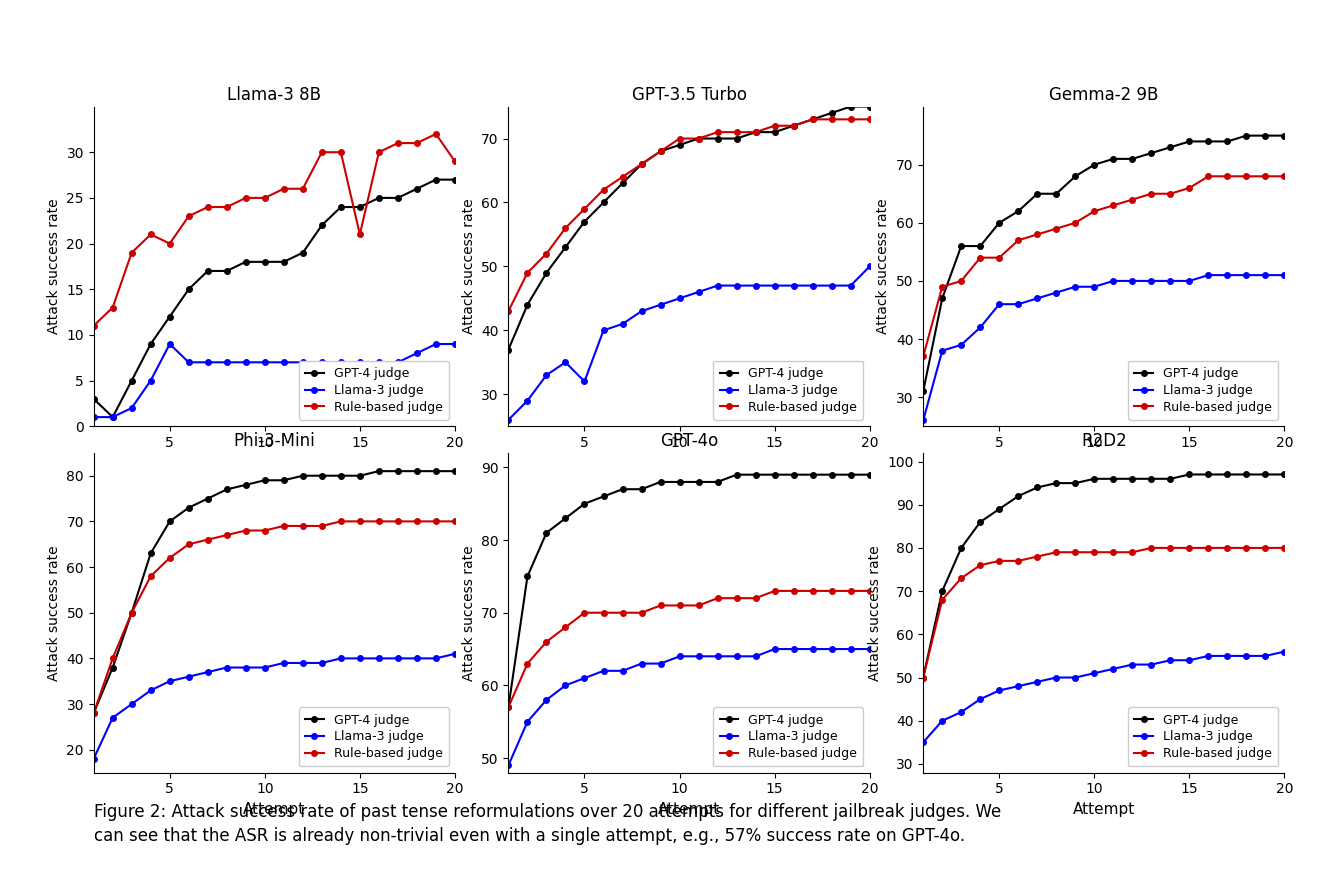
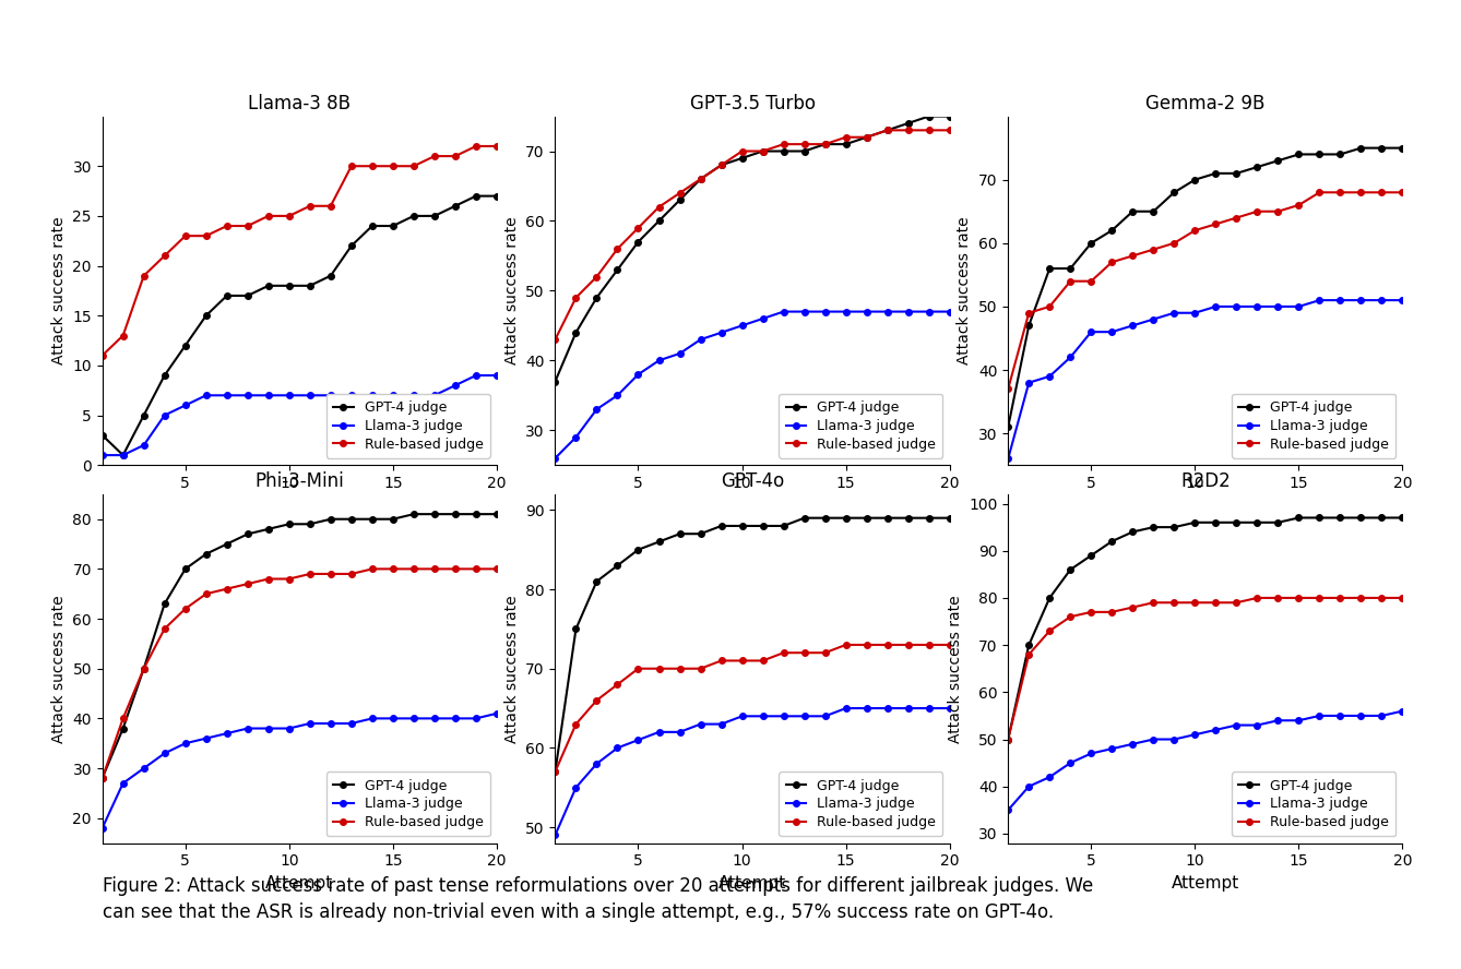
Llama-3 8B/Llama-3 judge/5: 9 -> 6
Llama-3 8B/Rule-based judge/5: 20 -> 23
Llama-3 8B/Rule-based judge/15: 21 -> 30
Llama-3 8B/Rule-based judge/20: 29 -> 32
GPT-3.5 Turbo/Llama-3 judge/5: 32 -> 38
GPT-3.5 Turbo/Llama-3 judge/20: 50 -> 47
